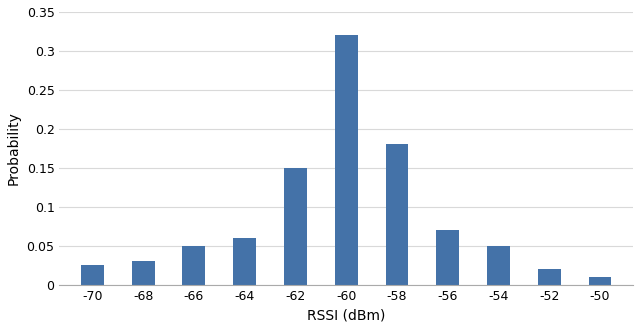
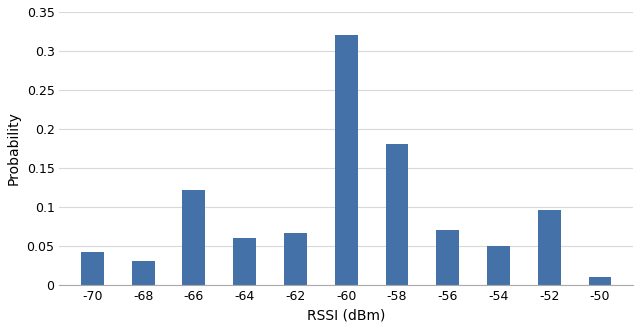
-70: 0.025 -> 0.042
-66: 0.050 -> 0.122
-62: 0.150 -> 0.066
-52: 0.020 -> 0.096
